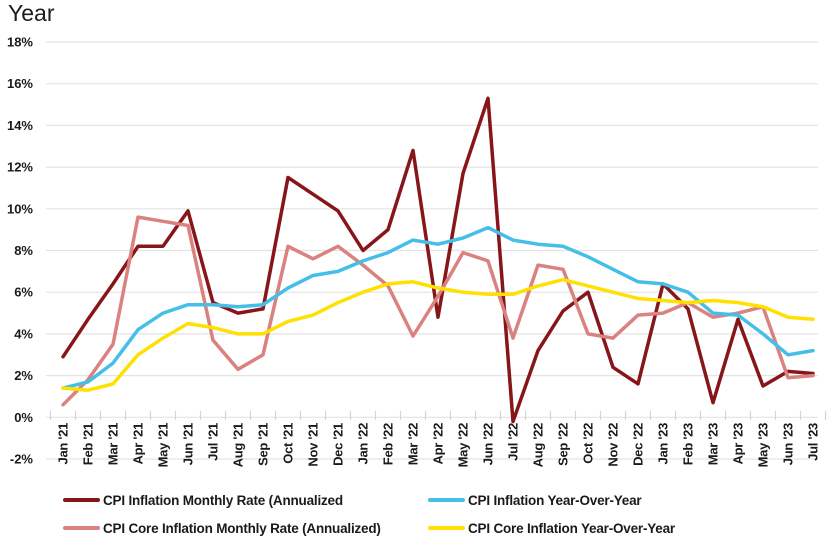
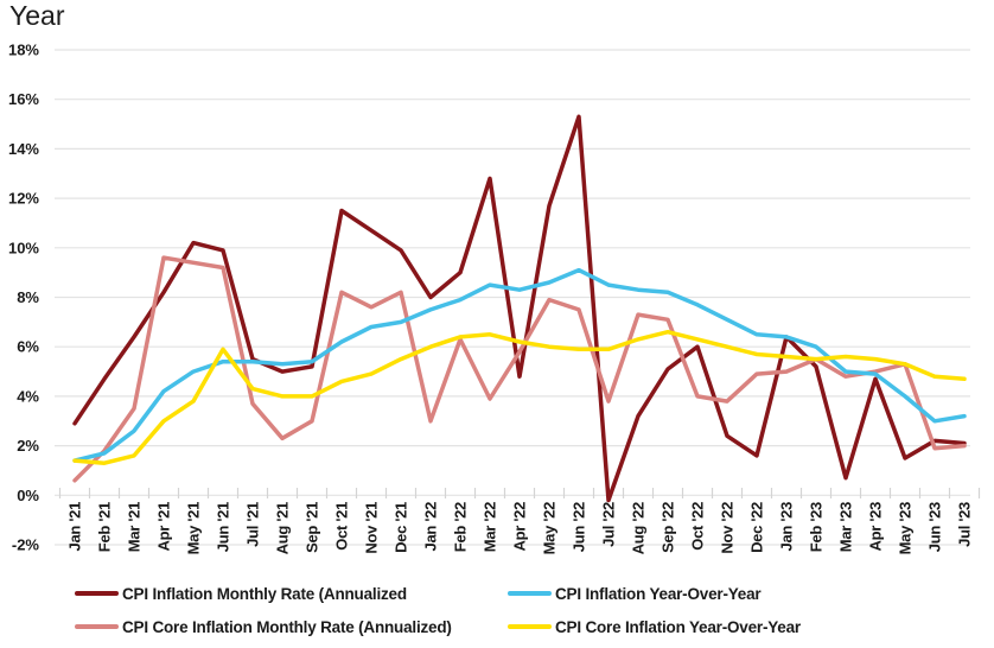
CPI Inflation Monthly Rate (Annualized/May '21: 8.2% -> 10.2%
CPI Core Inflation Year-Over-Year/Jun '21: 4.5% -> 5.9%
CPI Core Inflation Monthly Rate (Annualized)/Jan '22: 7.3% -> 3.0%
